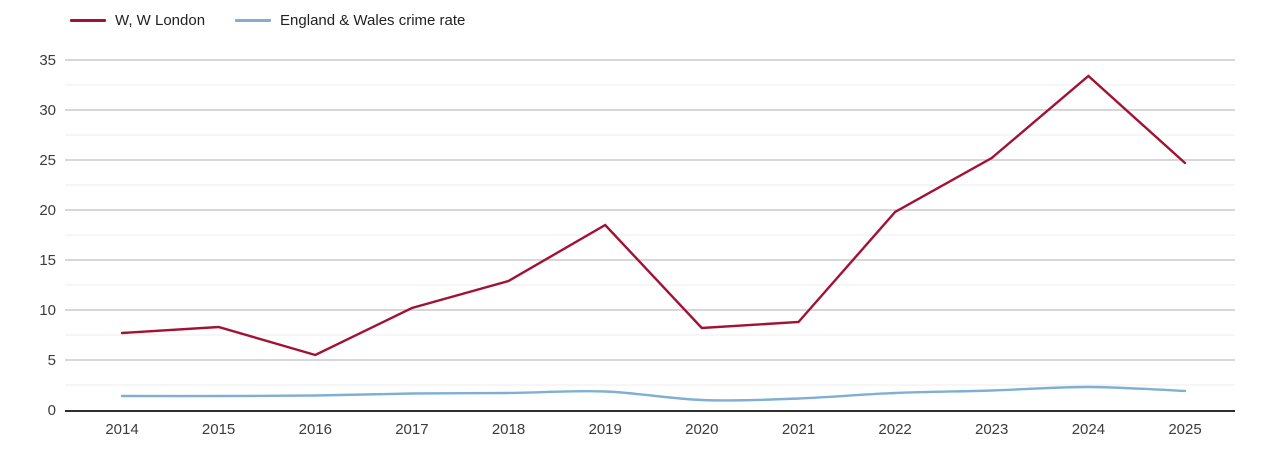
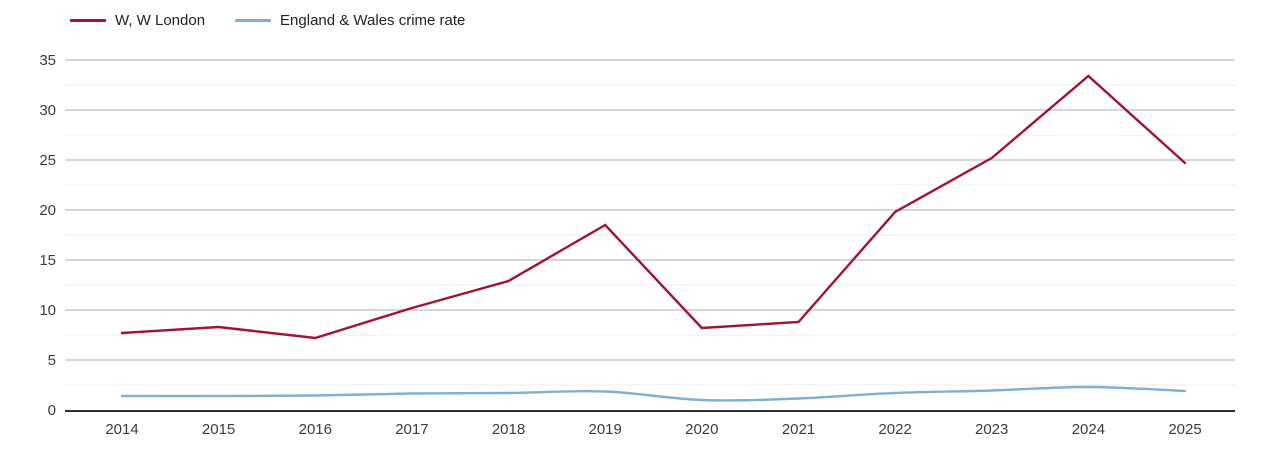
W, W London/2016: 5.5 -> 7.2
